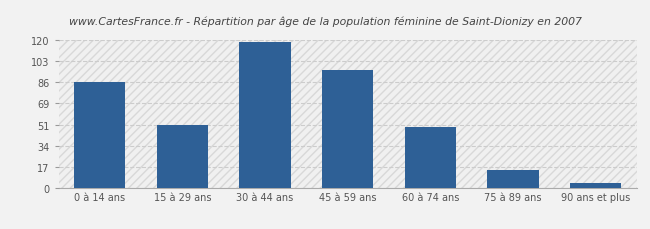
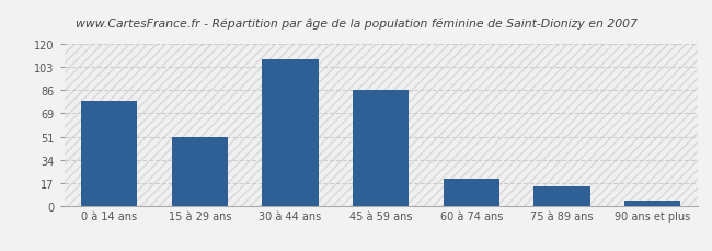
0 à 14 ans: 86 -> 78
30 à 44 ans: 119 -> 109
45 à 59 ans: 96 -> 86
60 à 74 ans: 49 -> 20
